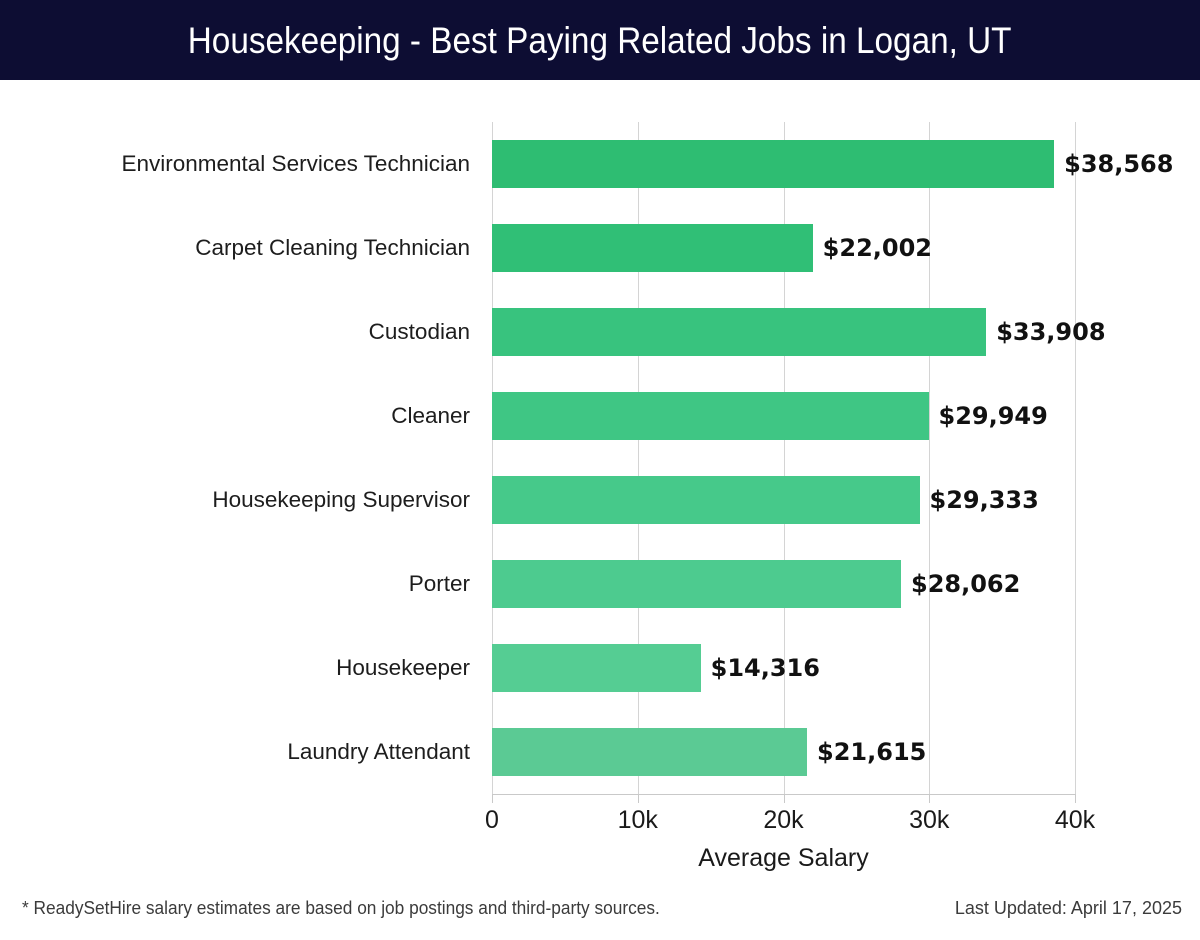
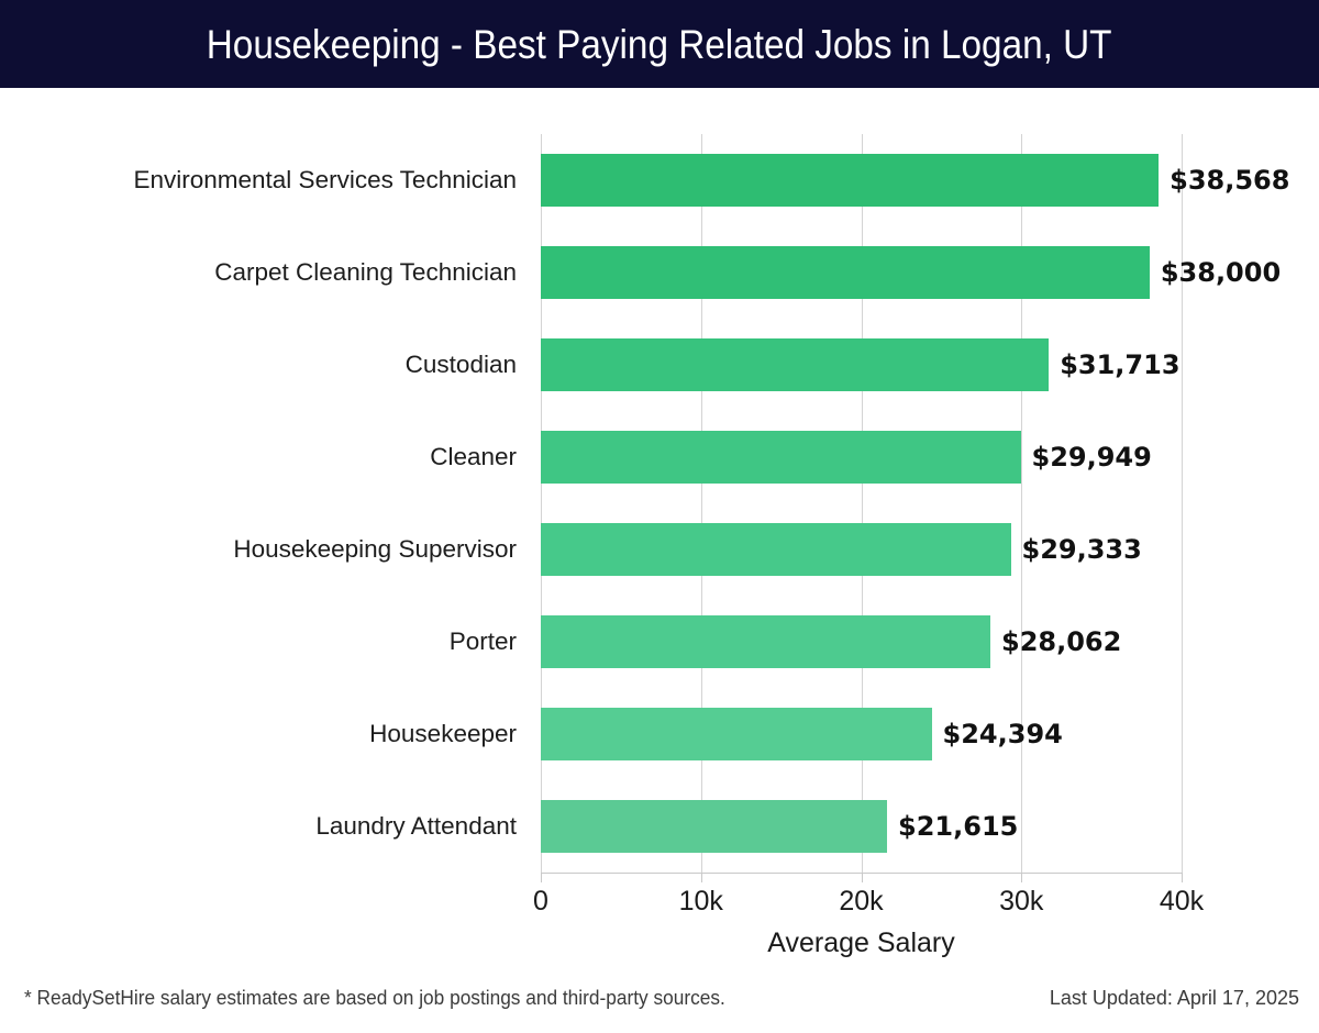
Carpet Cleaning Technician: $22,002 -> $38,000
Custodian: $33,908 -> $31,713
Housekeeper: $14,316 -> $24,394
